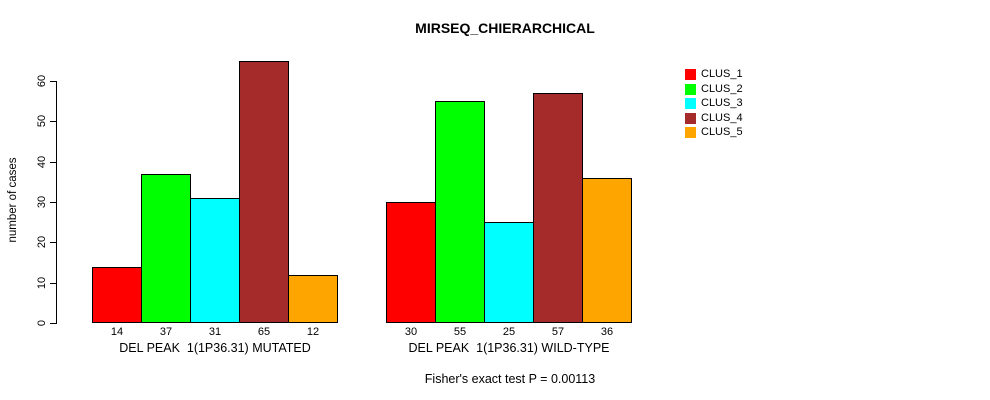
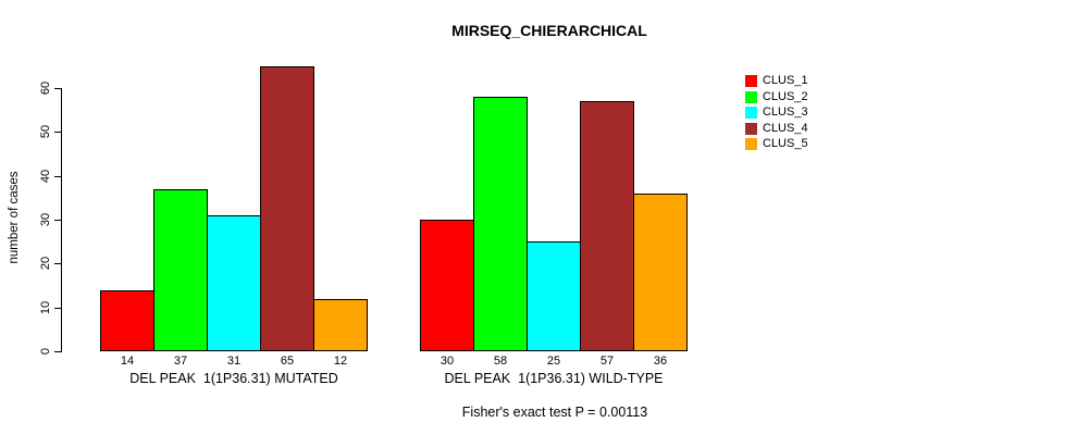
CLUS_2/DEL PEAK 1(1P36.31) WILD-TYPE: 55 -> 58
